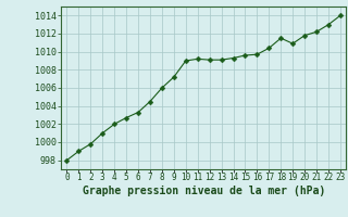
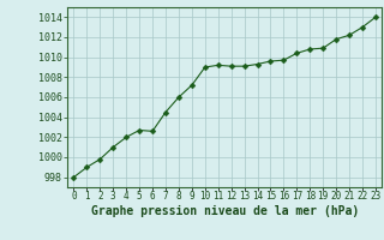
6: 1003.3 -> 1002.6
18: 1011.5 -> 1010.8
